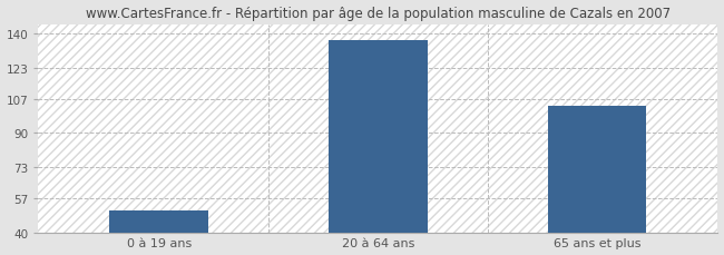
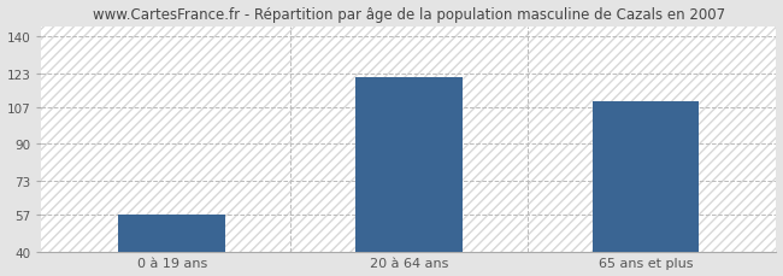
0 à 19 ans: 51 -> 57
20 à 64 ans: 137 -> 121
65 ans et plus: 104 -> 110
